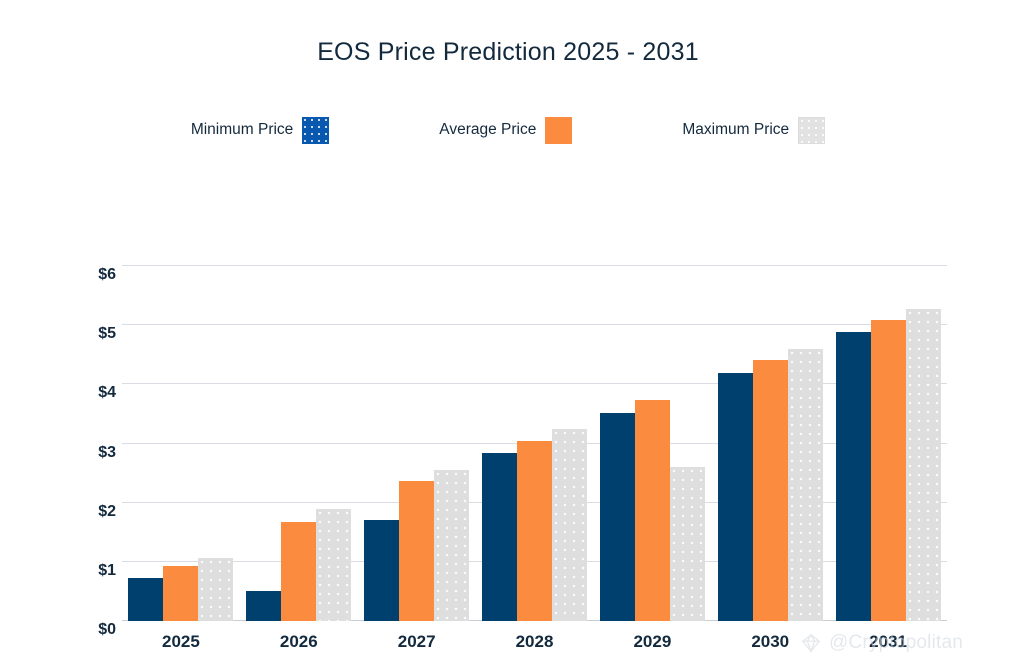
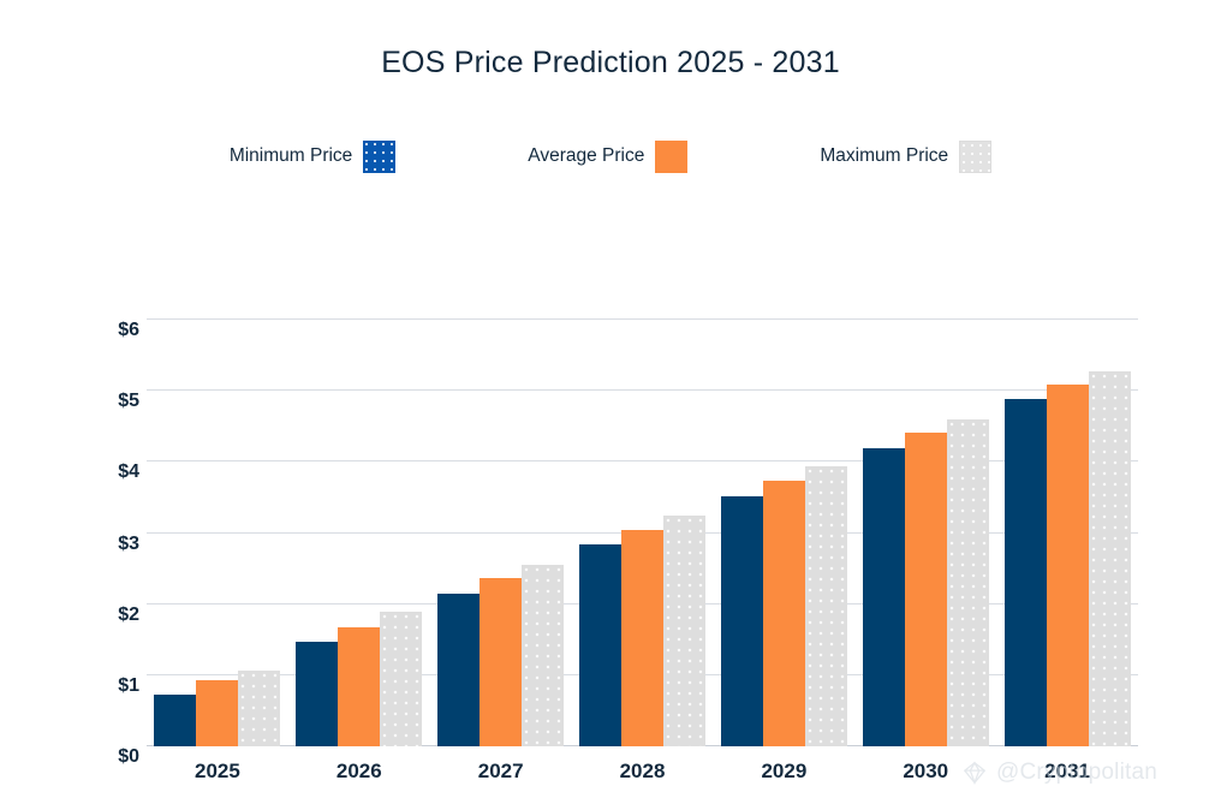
Minimum Price/2026: $0.5 -> $1.5
Minimum Price/2027: $1.7 -> $2.1
Maximum Price/2029: $2.6 -> $3.9
